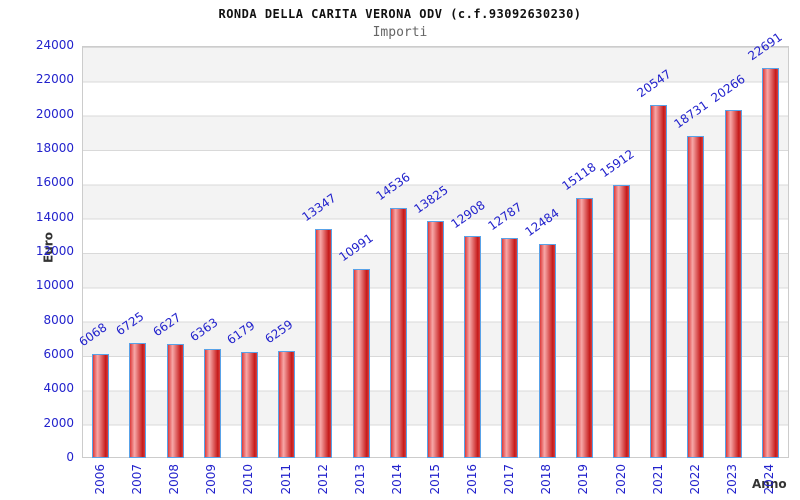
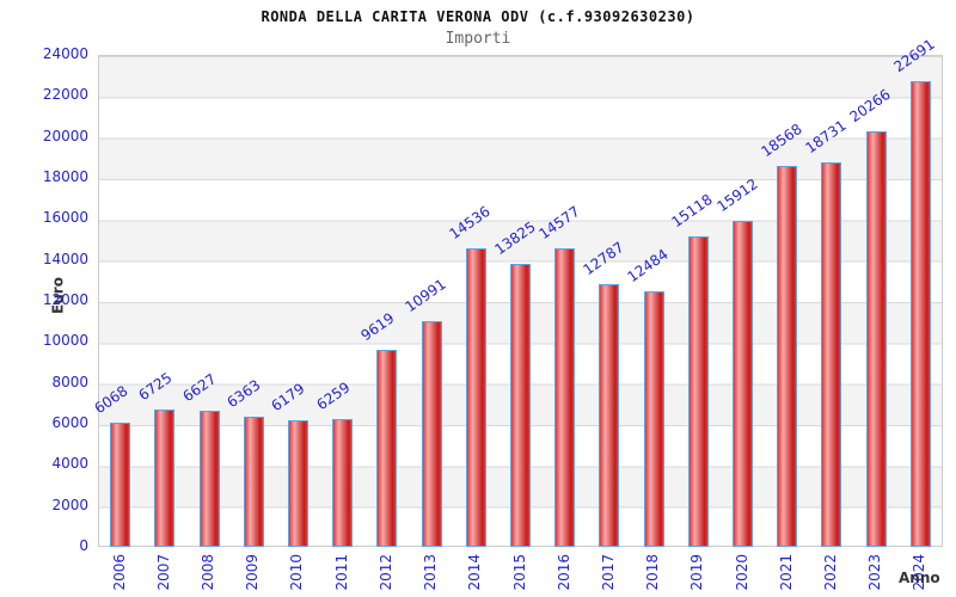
2012: 13347 -> 9619
2016: 12908 -> 14577
2021: 20547 -> 18568
